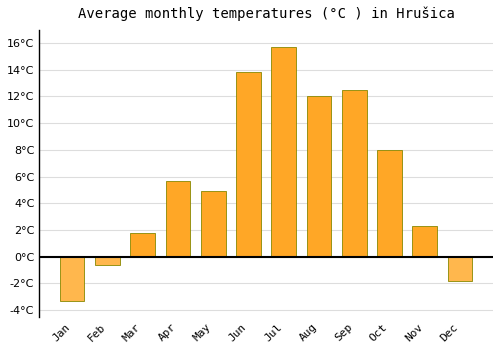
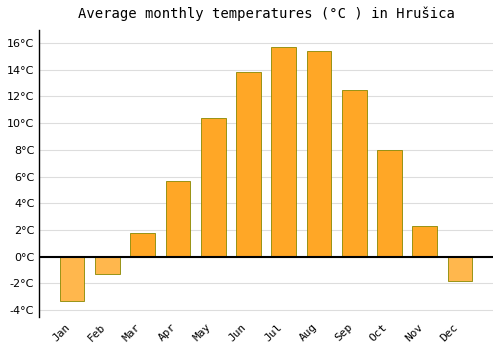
Feb: -0.6°C -> -1.3°C
May: 4.9°C -> 10.4°C
Aug: 12.0°C -> 15.4°C
